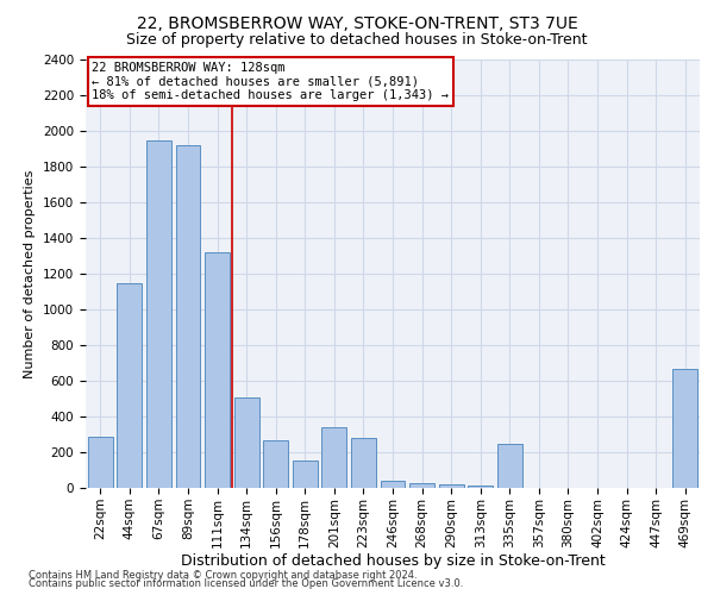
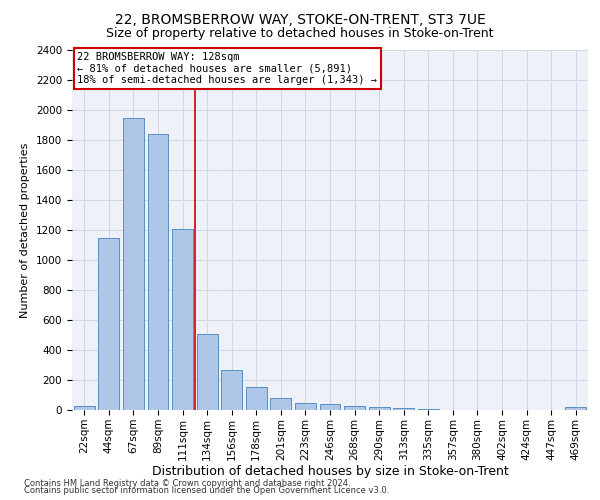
22sqm: 290 -> 30
89sqm: 1920 -> 1840
111sqm: 1320 -> 1210
201sqm: 340 -> 80
223sqm: 280 -> 50
335sqm: 250 -> 10
469sqm: 670 -> 20
